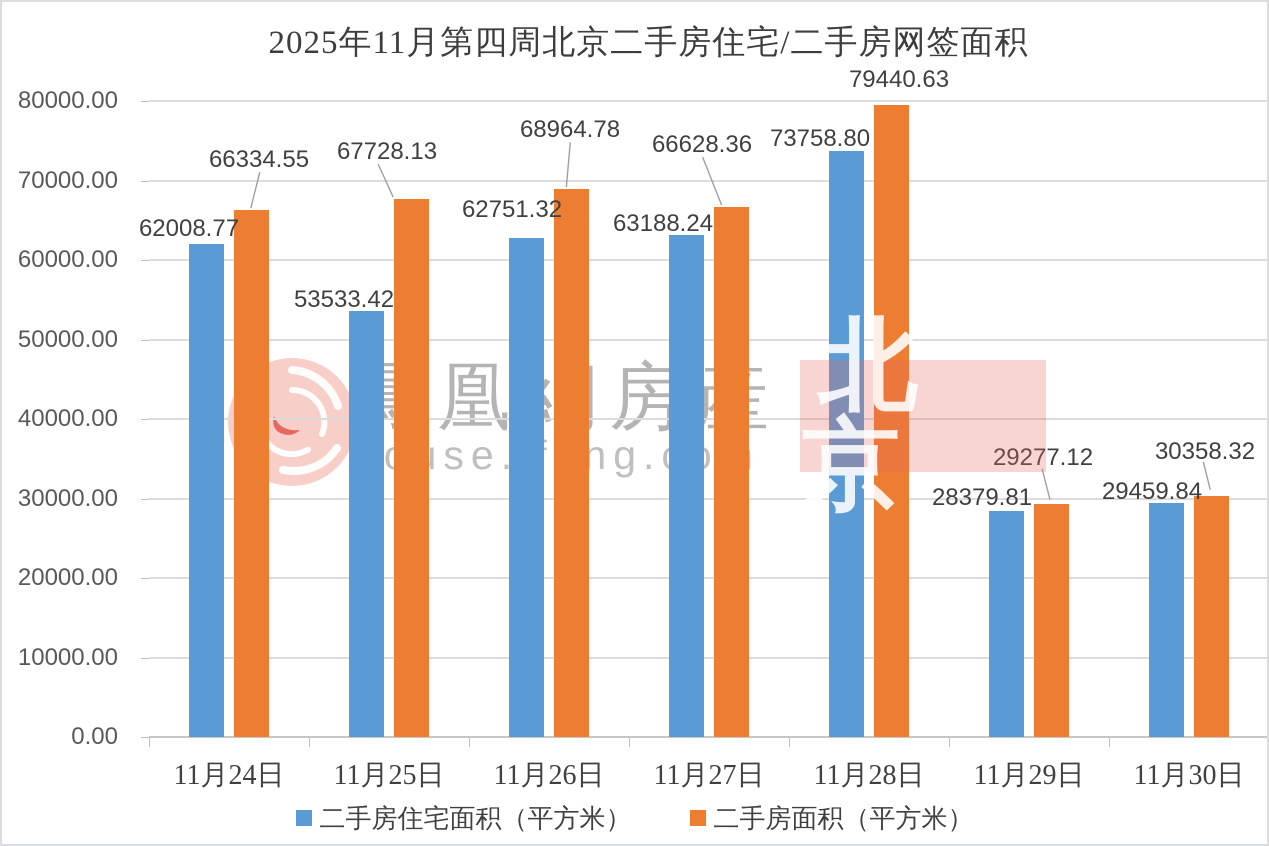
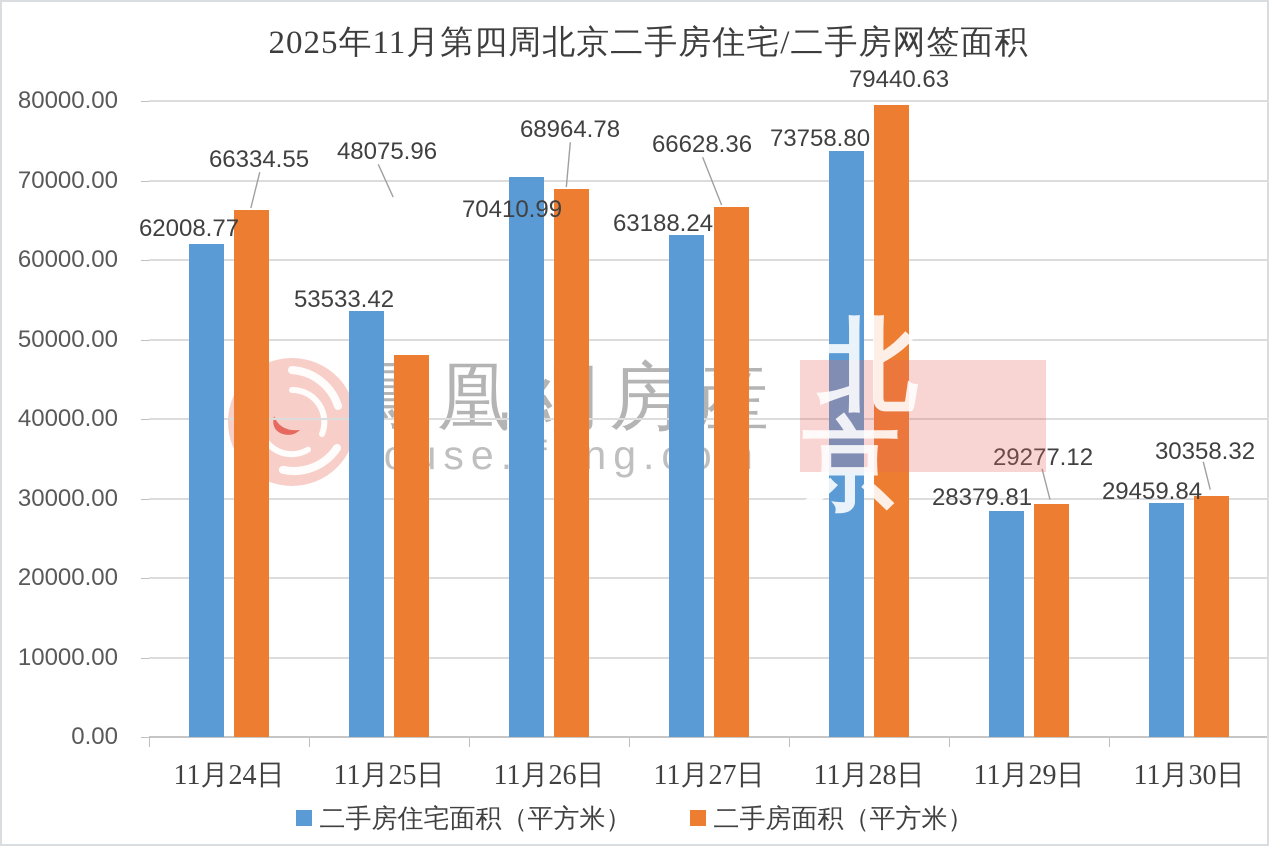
二手房面积（平方米）/11月25日: 67728.13 -> 48075.96
二手房住宅面积（平方米）/11月26日: 62751.32 -> 70410.99
